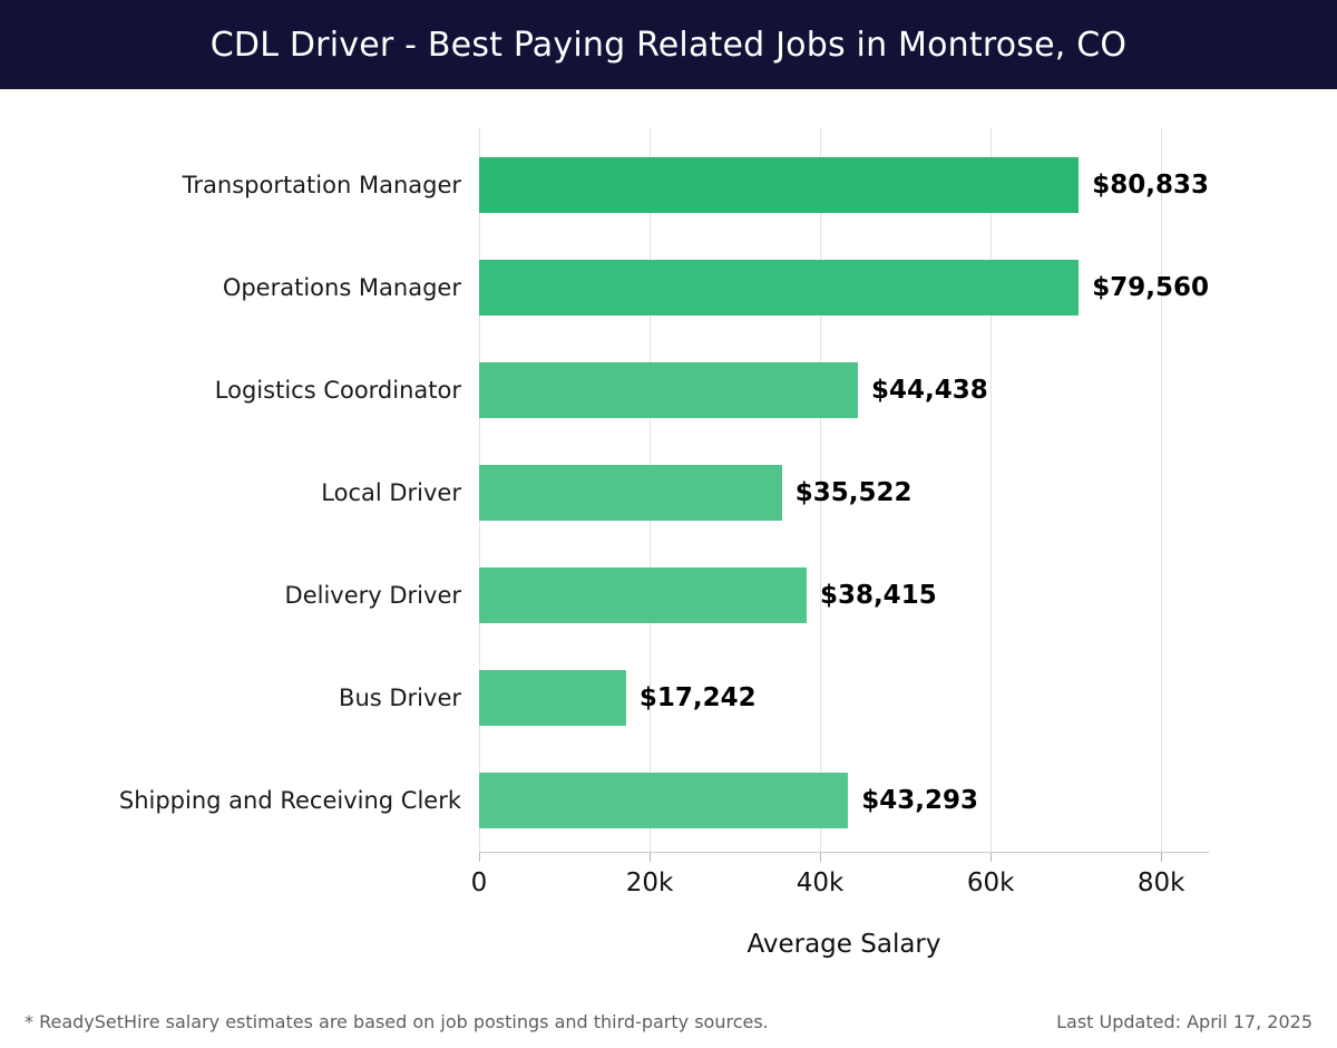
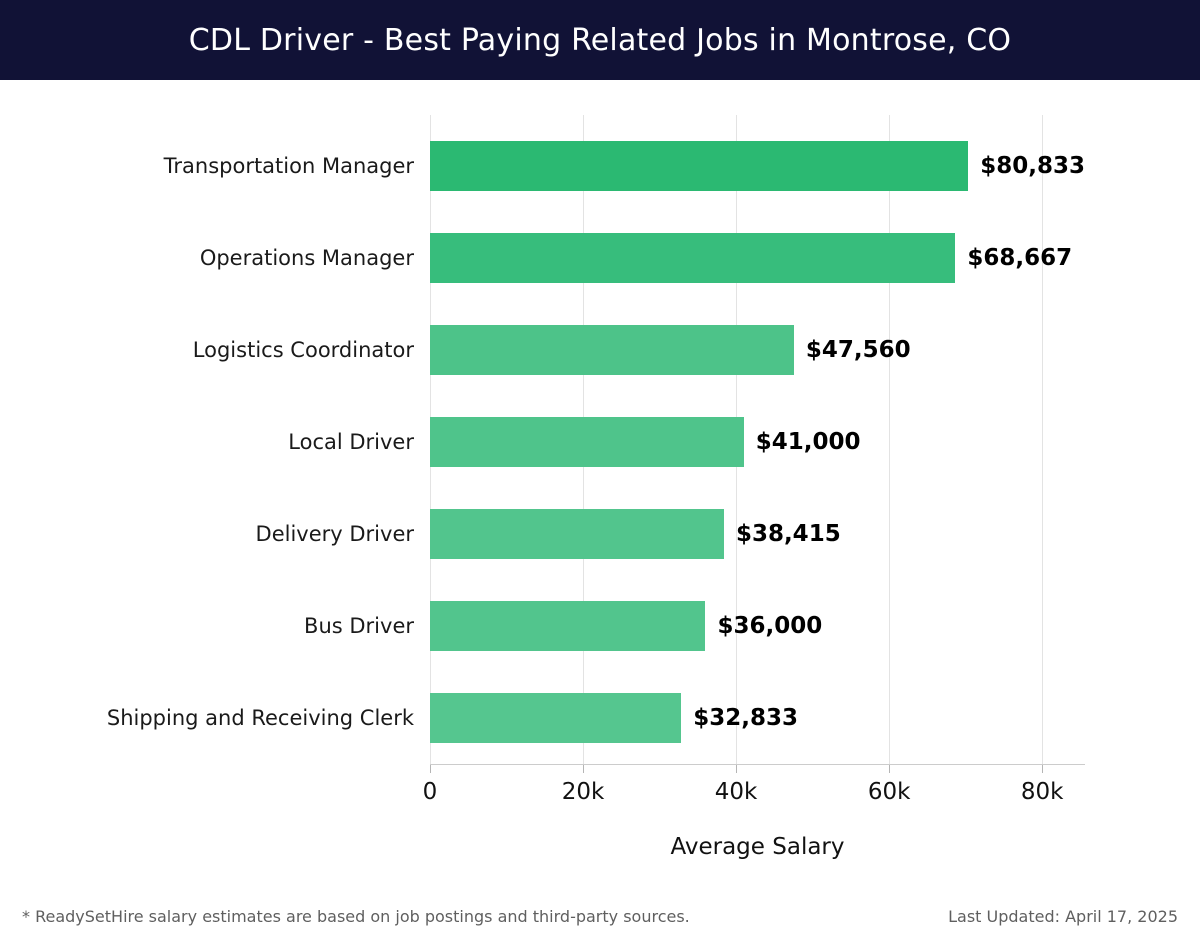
Operations Manager: $79,560 -> $68,667
Logistics Coordinator: $44,438 -> $47,560
Local Driver: $35,522 -> $41,000
Bus Driver: $17,242 -> $36,000
Shipping and Receiving Clerk: $43,293 -> $32,833
